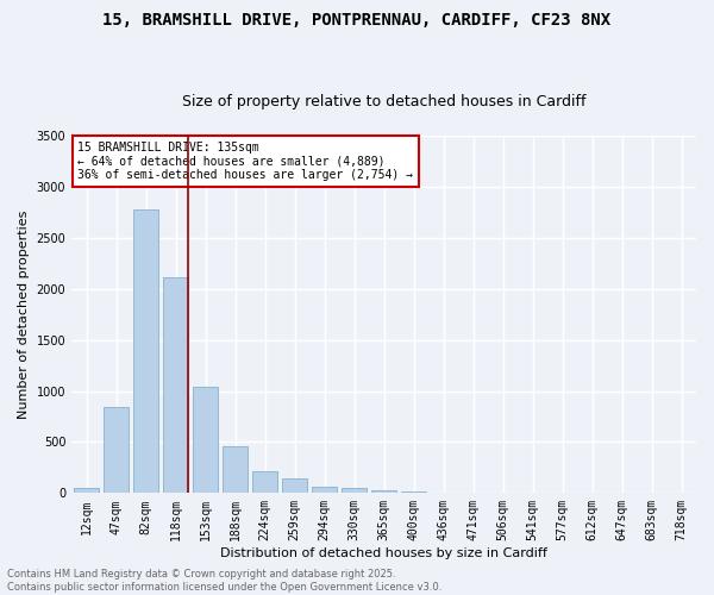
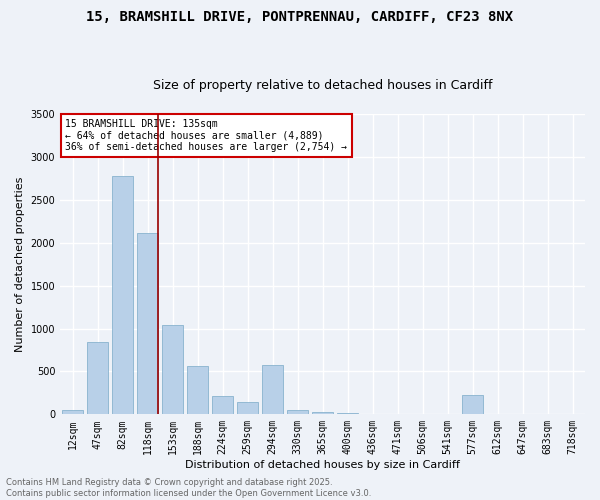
188sqm: 460 -> 560
294sqm: 60 -> 580
577sqm: 0 -> 220
